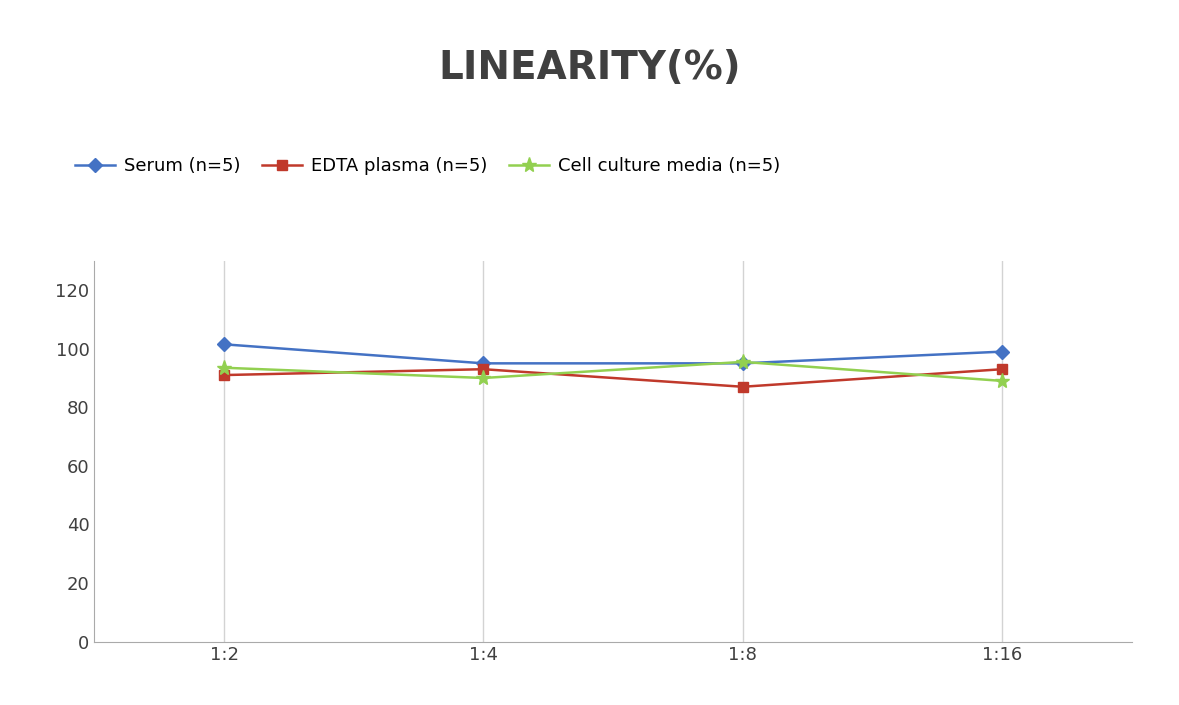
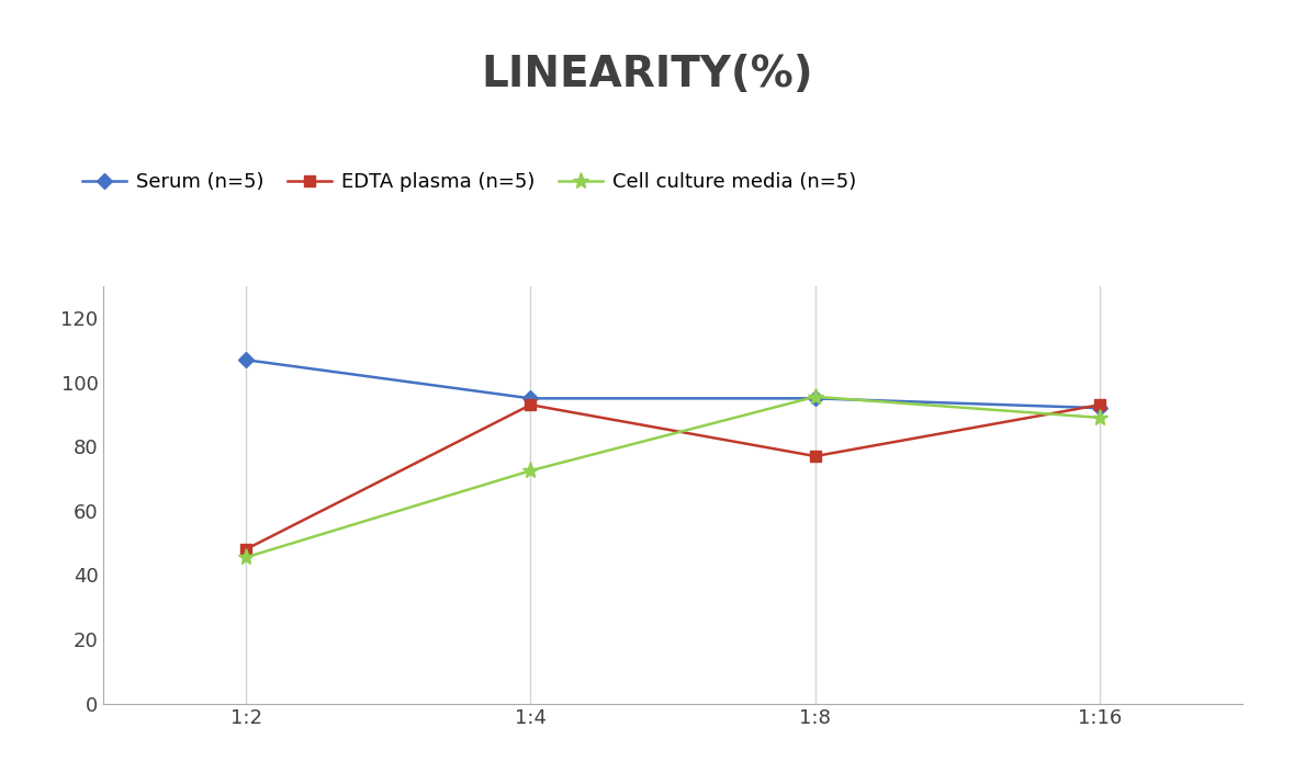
Serum (n=5)/1:2: 101.5 -> 107.0
EDTA plasma (n=5)/1:2: 91 -> 48
Cell culture media (n=5)/1:2: 93.5 -> 45.5
Cell culture media (n=5)/1:4: 90.0 -> 72.5
EDTA plasma (n=5)/1:8: 87 -> 77
Serum (n=5)/1:16: 99.0 -> 92.0
